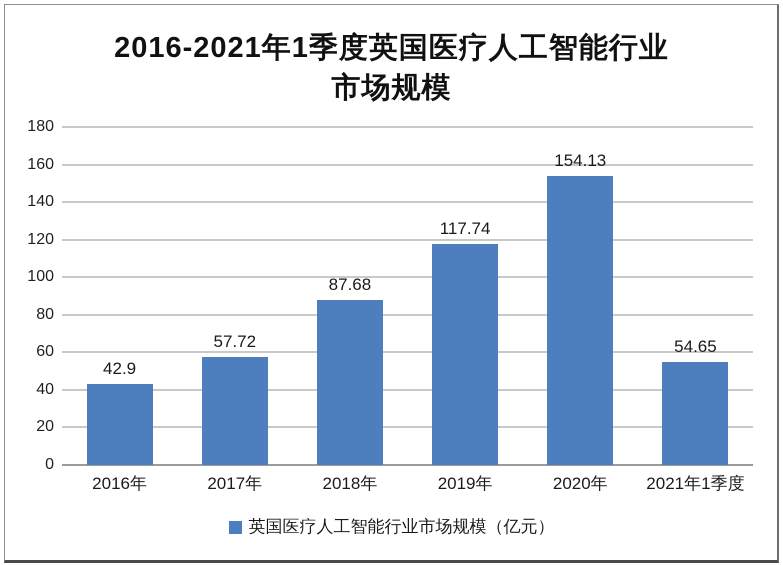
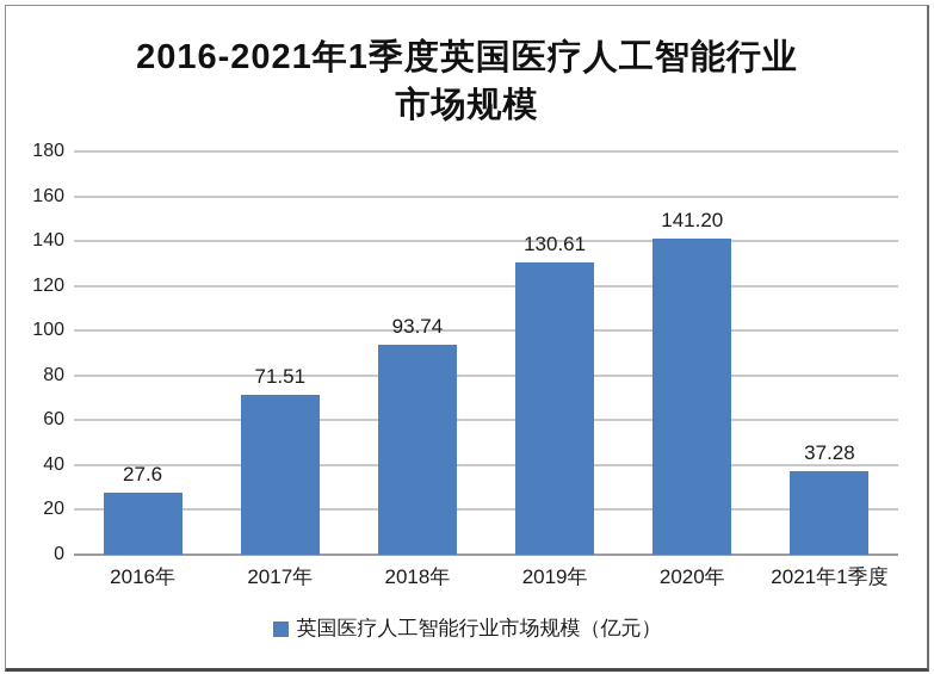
2016年: 42.9 -> 27.6
2017年: 57.72 -> 71.51
2018年: 87.68 -> 93.74
2019年: 117.74 -> 130.61
2020年: 154.13 -> 141.20
2021年1季度: 54.65 -> 37.28
